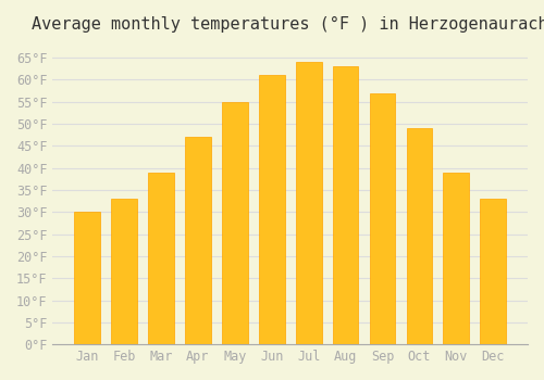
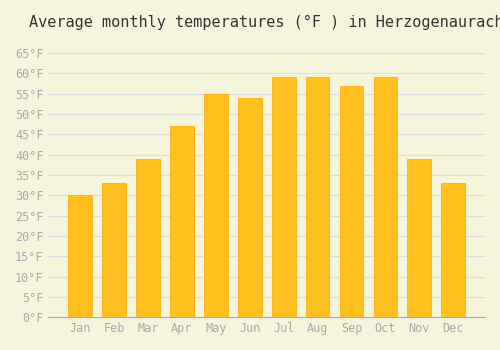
Jun: 61°F -> 54°F
Jul: 64°F -> 59°F
Aug: 63°F -> 59°F
Oct: 49°F -> 59°F
